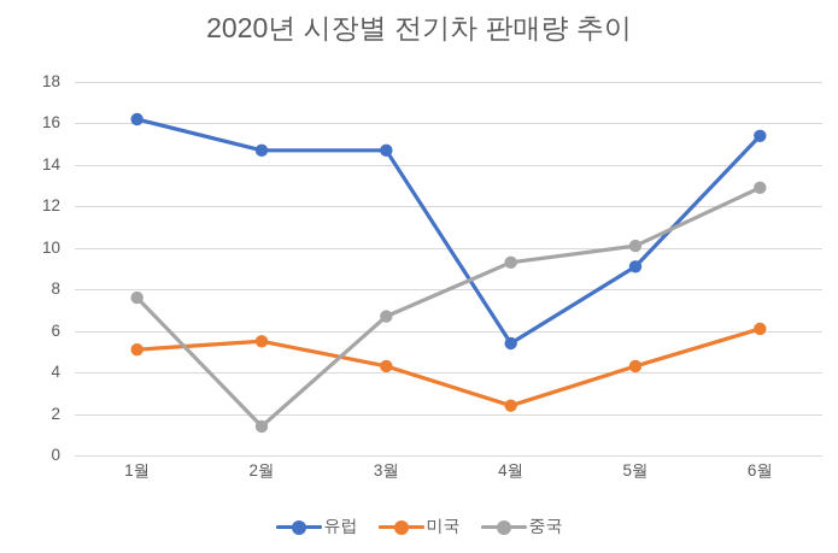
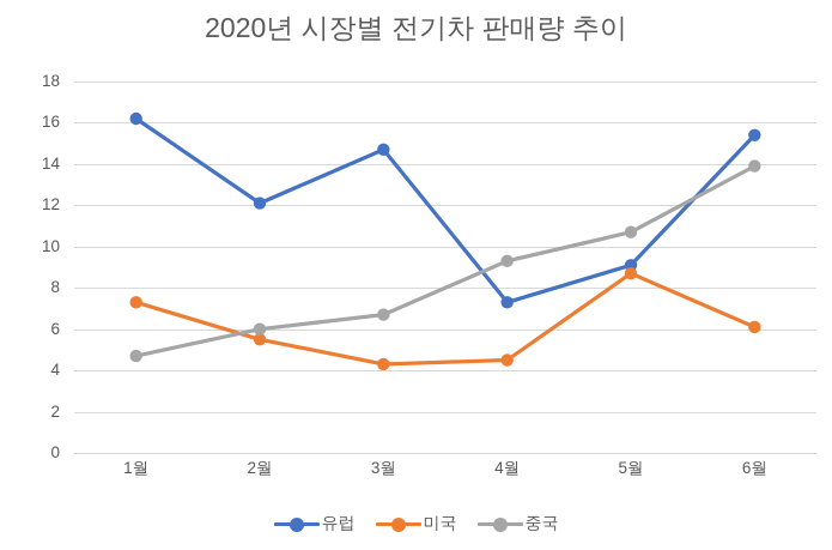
미국/1월: 5.1 -> 7.3
중국/1월: 7.6 -> 4.7
유럽/2월: 14.7 -> 12.1
중국/2월: 1.4 -> 6.0
유럽/4월: 5.4 -> 7.3
미국/4월: 2.4 -> 4.5
미국/5월: 4.3 -> 8.7
중국/5월: 10.1 -> 10.7
중국/6월: 12.9 -> 13.9
